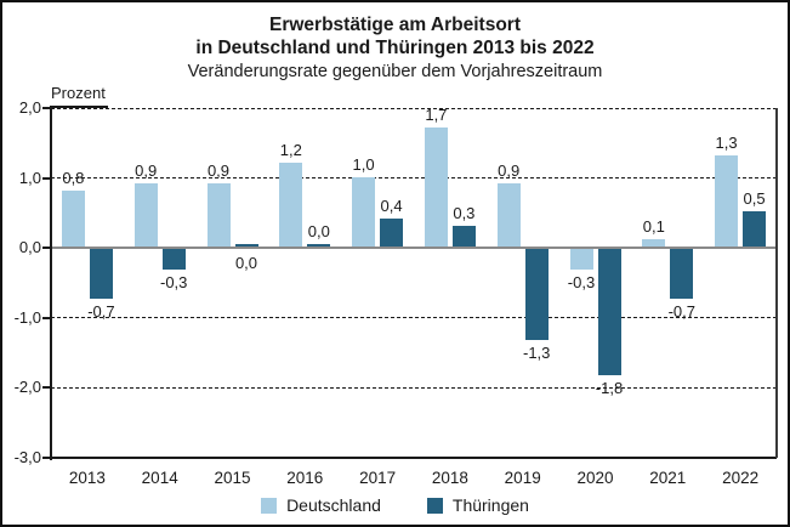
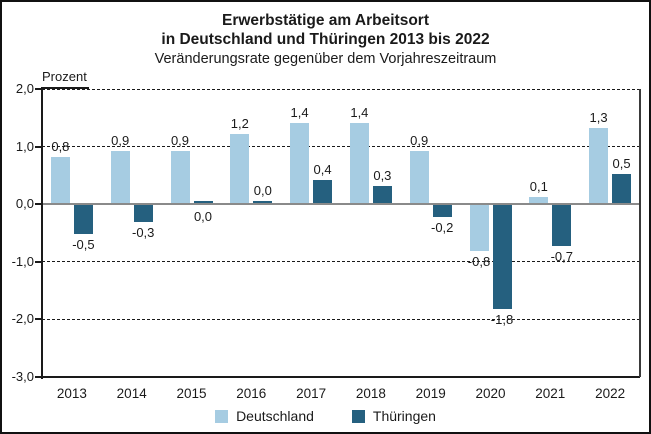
Thüringen/2013: -0,7 -> -0,5
Deutschland/2017: 1,0 -> 1,4
Deutschland/2018: 1,7 -> 1,4
Thüringen/2019: -1,3 -> -0,2
Deutschland/2020: -0,3 -> -0,8
